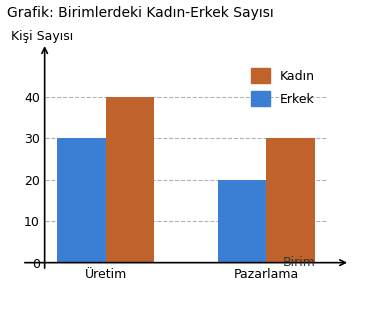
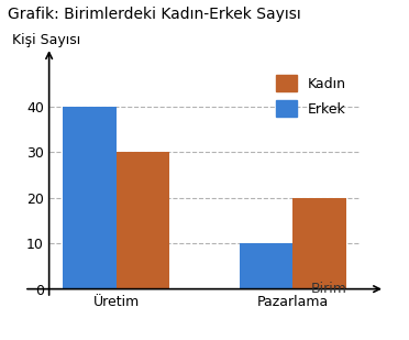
Erkek/Üretim: 30 -> 40
Kadın/Üretim: 40 -> 30
Erkek/Pazarlama: 20 -> 10
Kadın/Pazarlama: 30 -> 20
